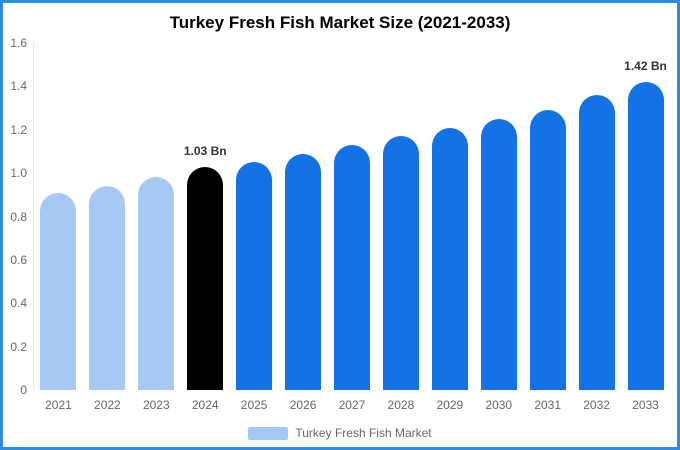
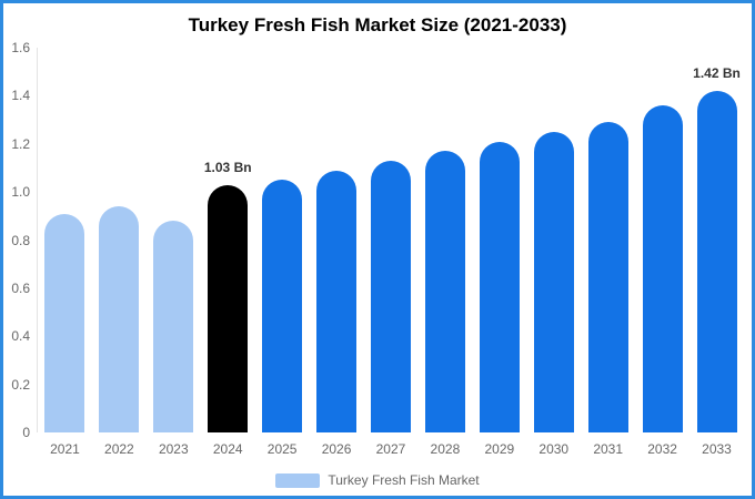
2023: 0.98 -> 0.88
